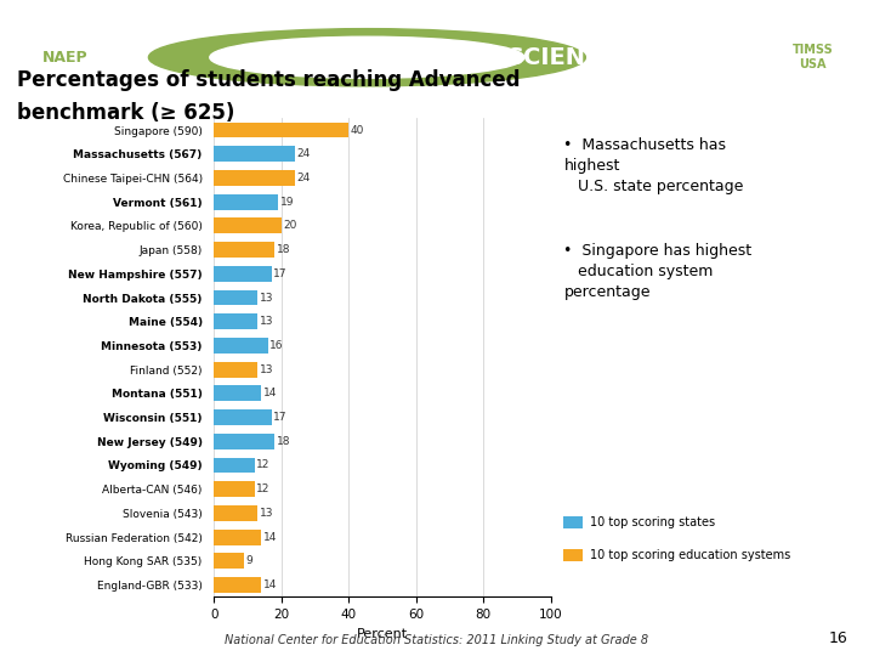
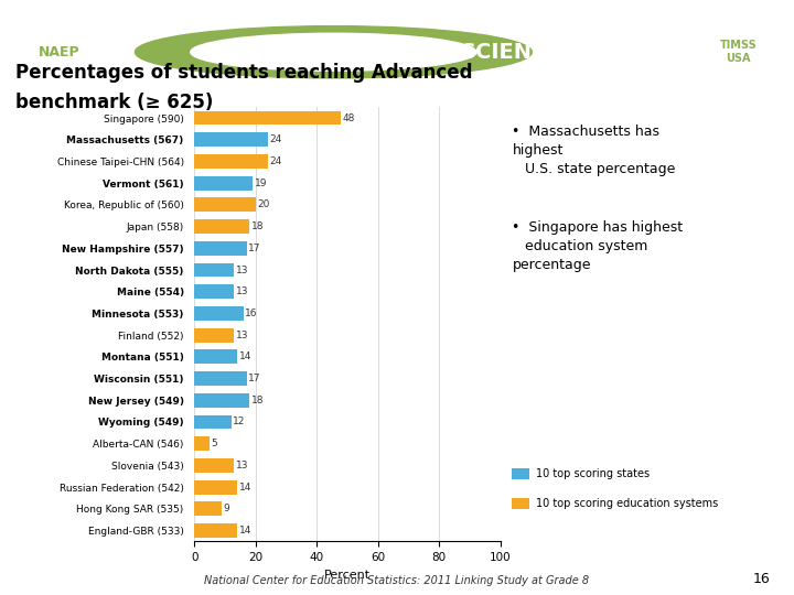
Singapore (590): 40 -> 48
Alberta-CAN (546): 12 -> 5
